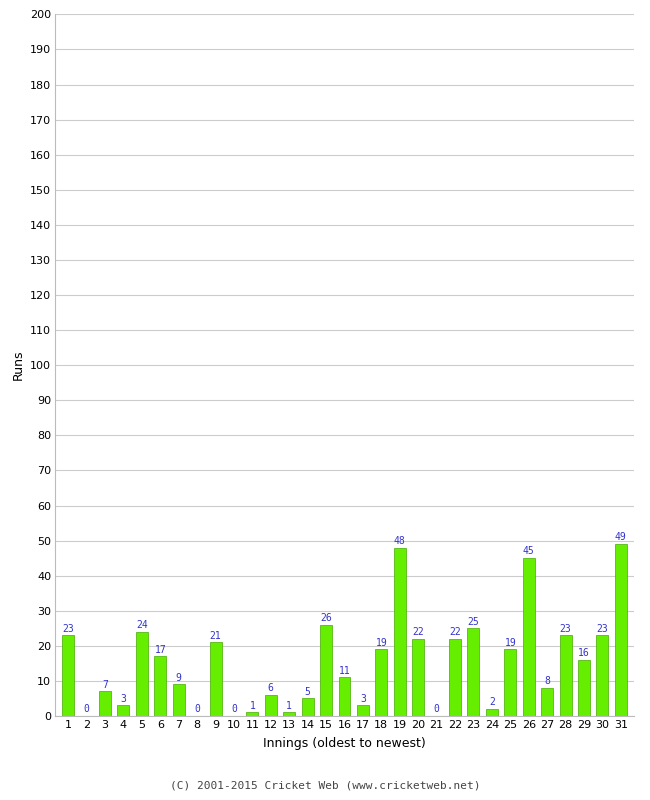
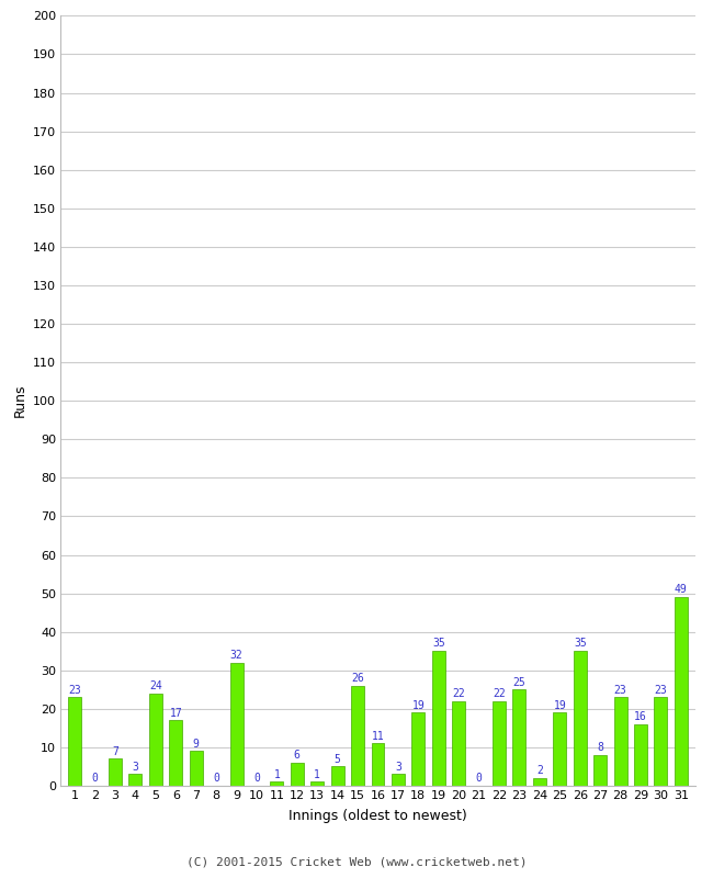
9: 21 -> 32
19: 48 -> 35
26: 45 -> 35
